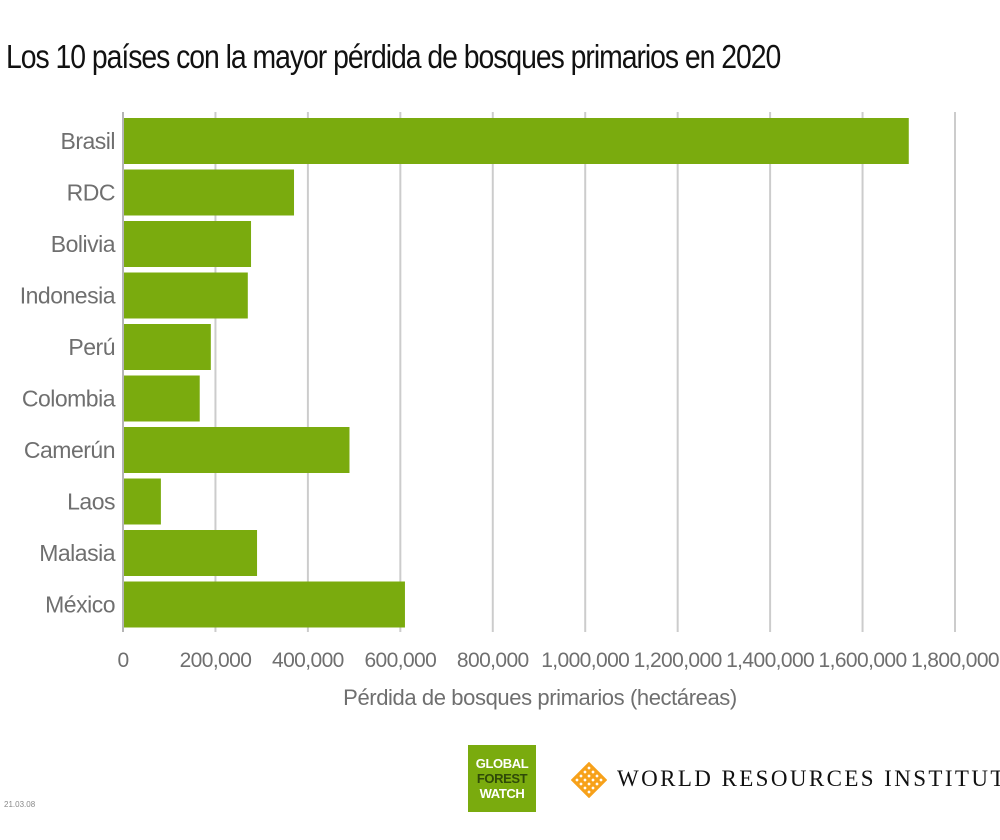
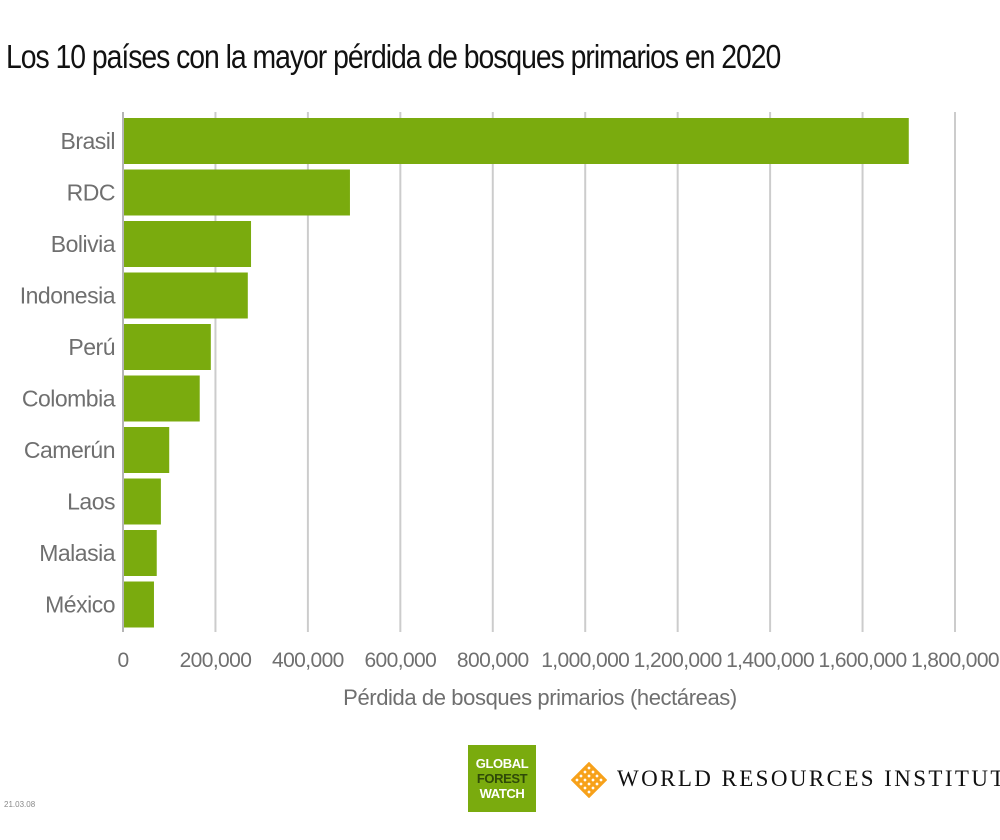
RDC: 370000 -> 490000
Camerún: 490000 -> 100000
Malasia: 290000 -> 70000
México: 610000 -> 70000
